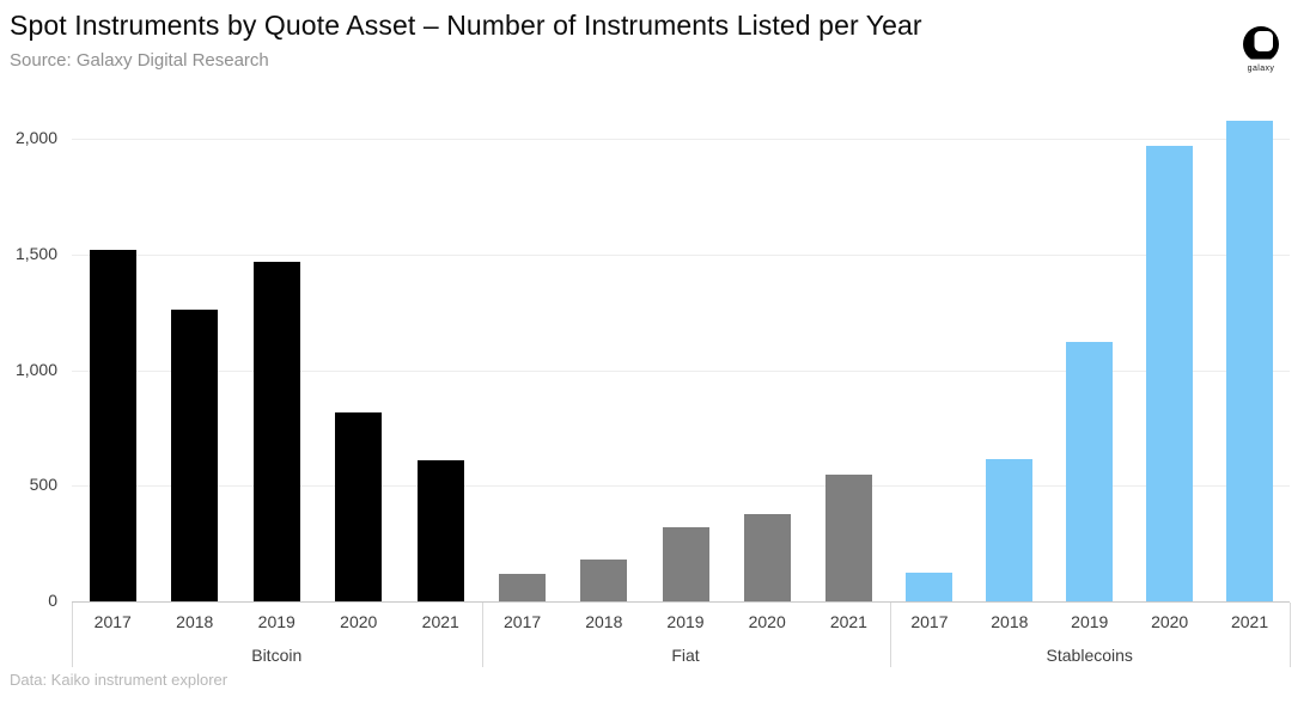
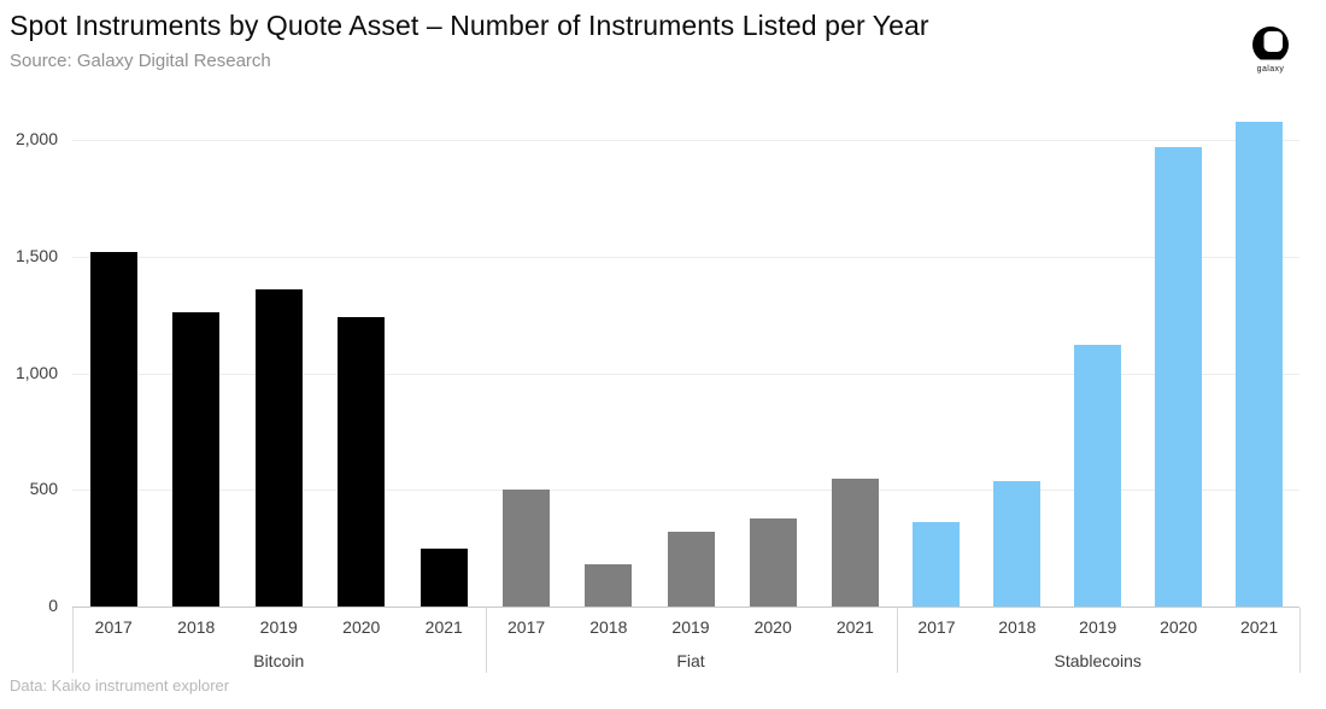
Fiat/2017: 120 -> 500
Stablecoins/2017: 120 -> 360
Stablecoins/2018: 620 -> 540
Bitcoin/2019: 1470 -> 1360
Bitcoin/2020: 820 -> 1240
Bitcoin/2021: 610 -> 250
